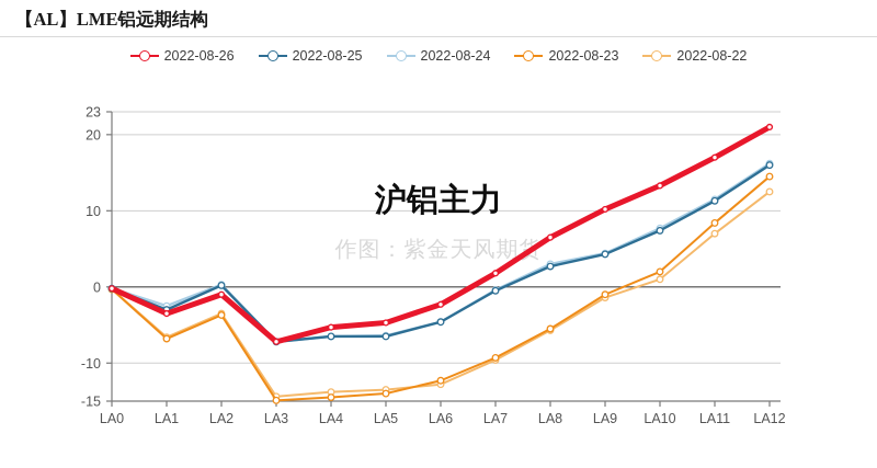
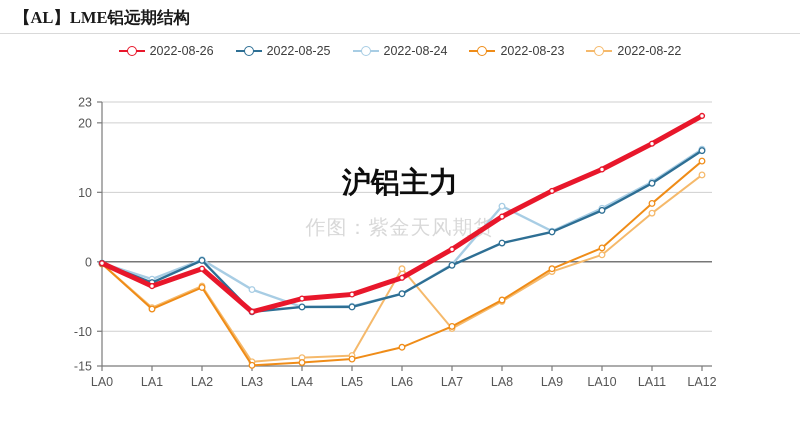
2022-08-24/LA3: -7 -> -4
2022-08-22/LA6: -13 -> -1
2022-08-24/LA8: 3 -> 8
